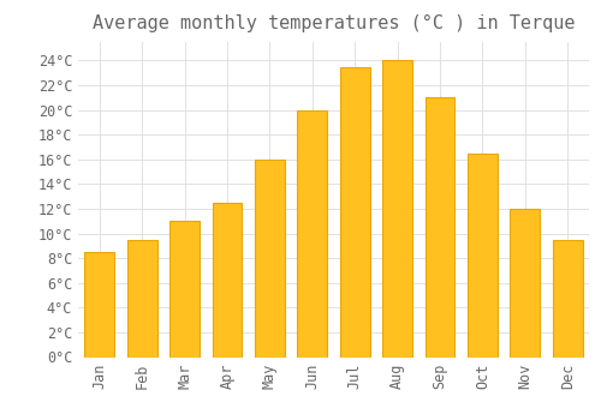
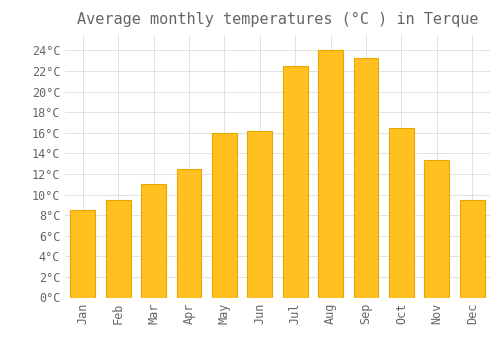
Jun: 20.0°C -> 16.2°C
Jul: 23.5°C -> 22.5°C
Sep: 21.0°C -> 23.3°C
Nov: 12.0°C -> 13.4°C
